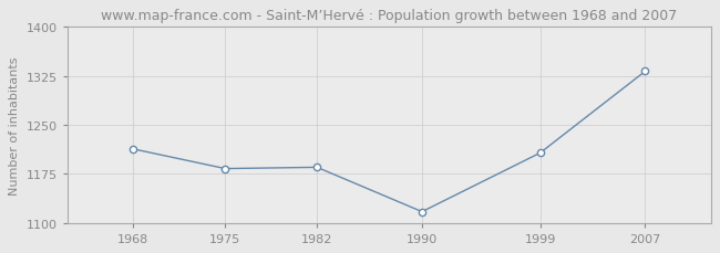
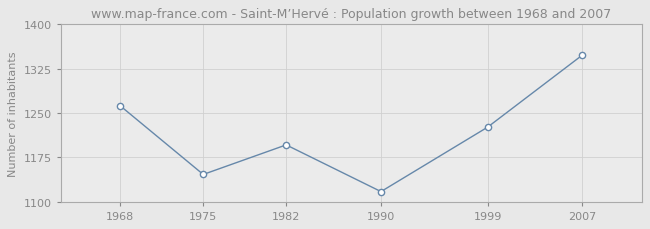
1968: 1213 -> 1262
1975: 1183 -> 1146
1982: 1185 -> 1196
1999: 1207 -> 1226
2007: 1332 -> 1348
